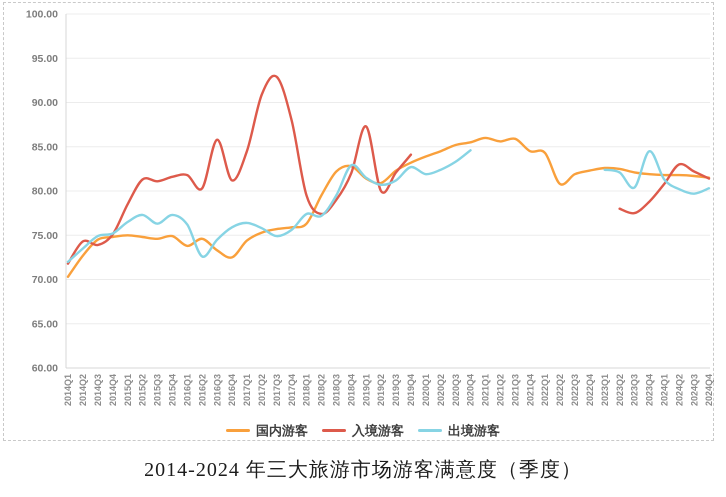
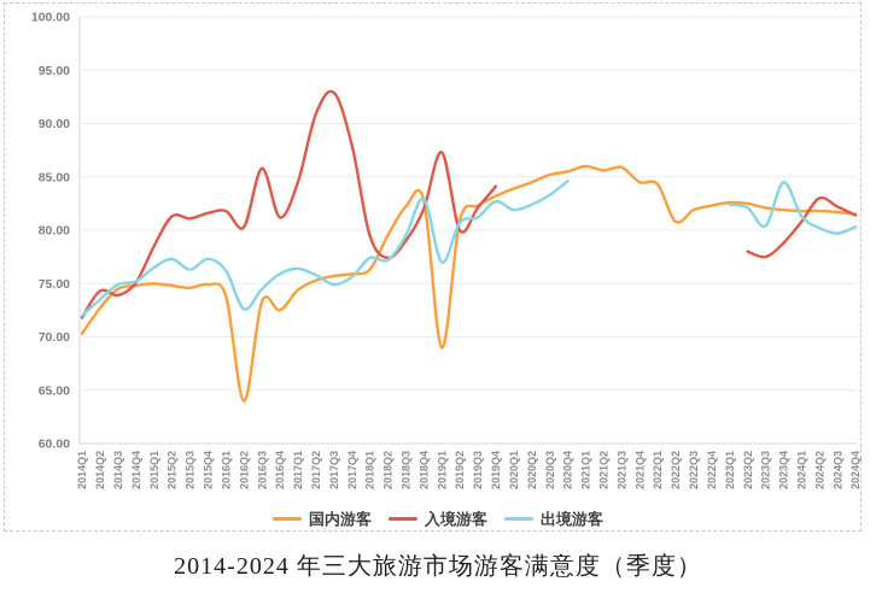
国内游客/2016Q2: 75 -> 64
国内游客/2019Q1: 81 -> 69
出境游客/2019Q1: 82 -> 77
